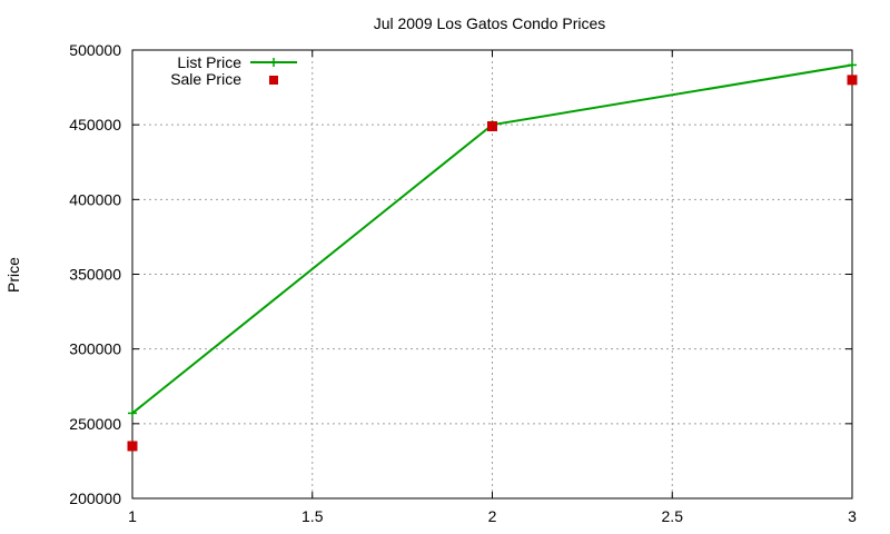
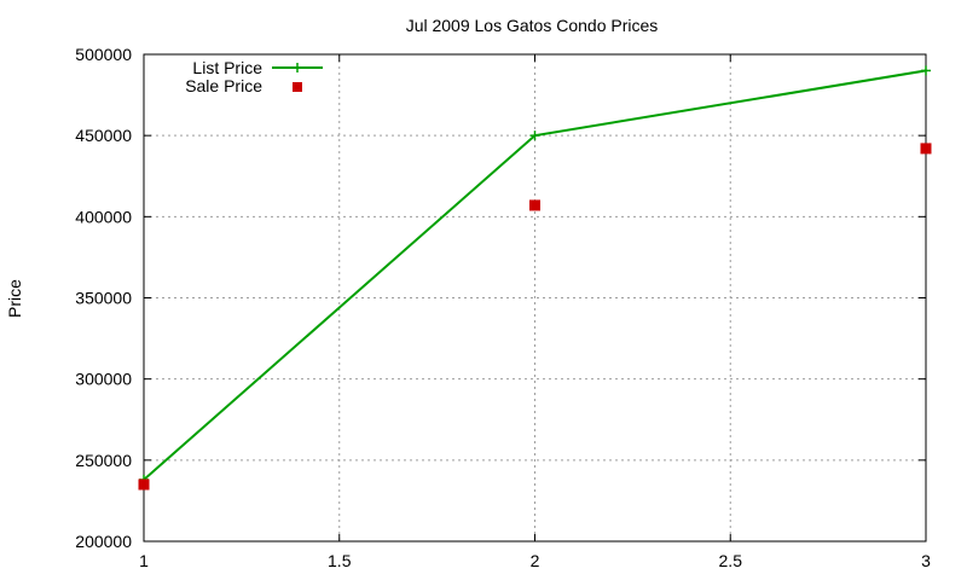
List Price/1: 257000 -> 238000
Sale Price/2: 449000 -> 407000
Sale Price/3: 480000 -> 442000
